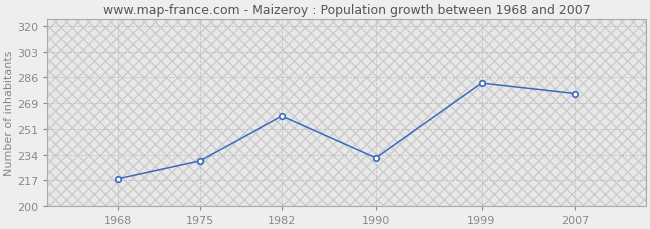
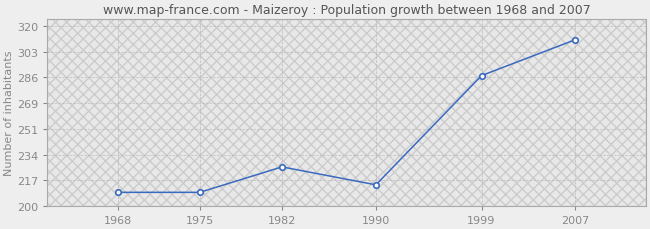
1968: 218 -> 209
1975: 230 -> 209
1982: 260 -> 226
1990: 232 -> 214
1999: 282 -> 287
2007: 275 -> 311
